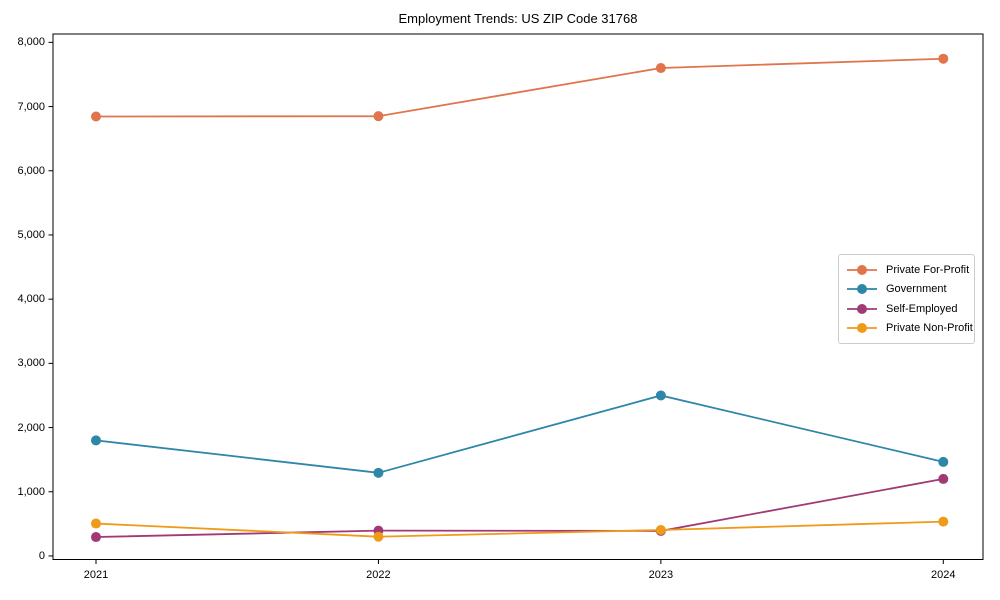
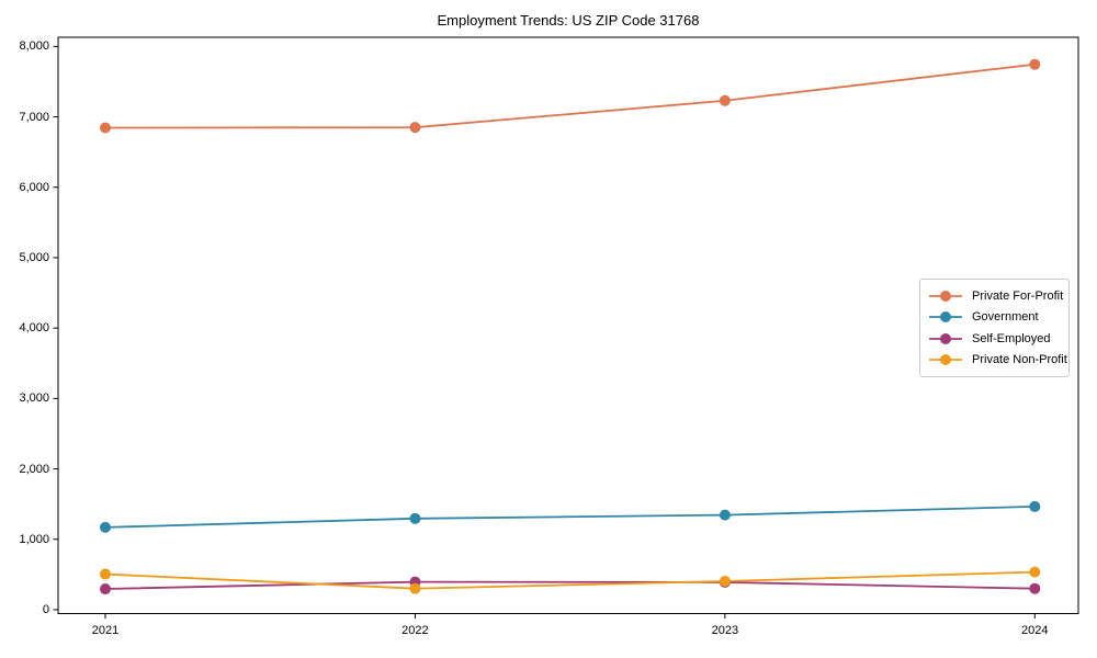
Government/2021: 1800 -> 1200
Private For-Profit/2023: 7600 -> 7200
Government/2023: 2500 -> 1300
Self-Employed/2024: 1200 -> 300
